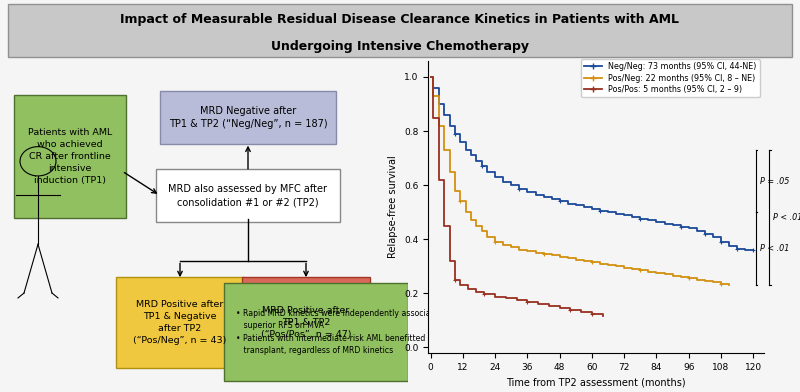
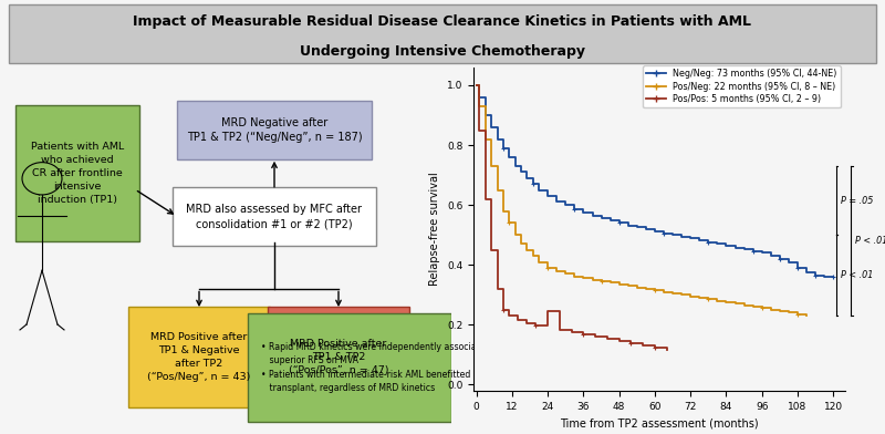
Pos/Pos: 5 months (95% CI, 2 – 9)/24: 0.188 -> 0.245
